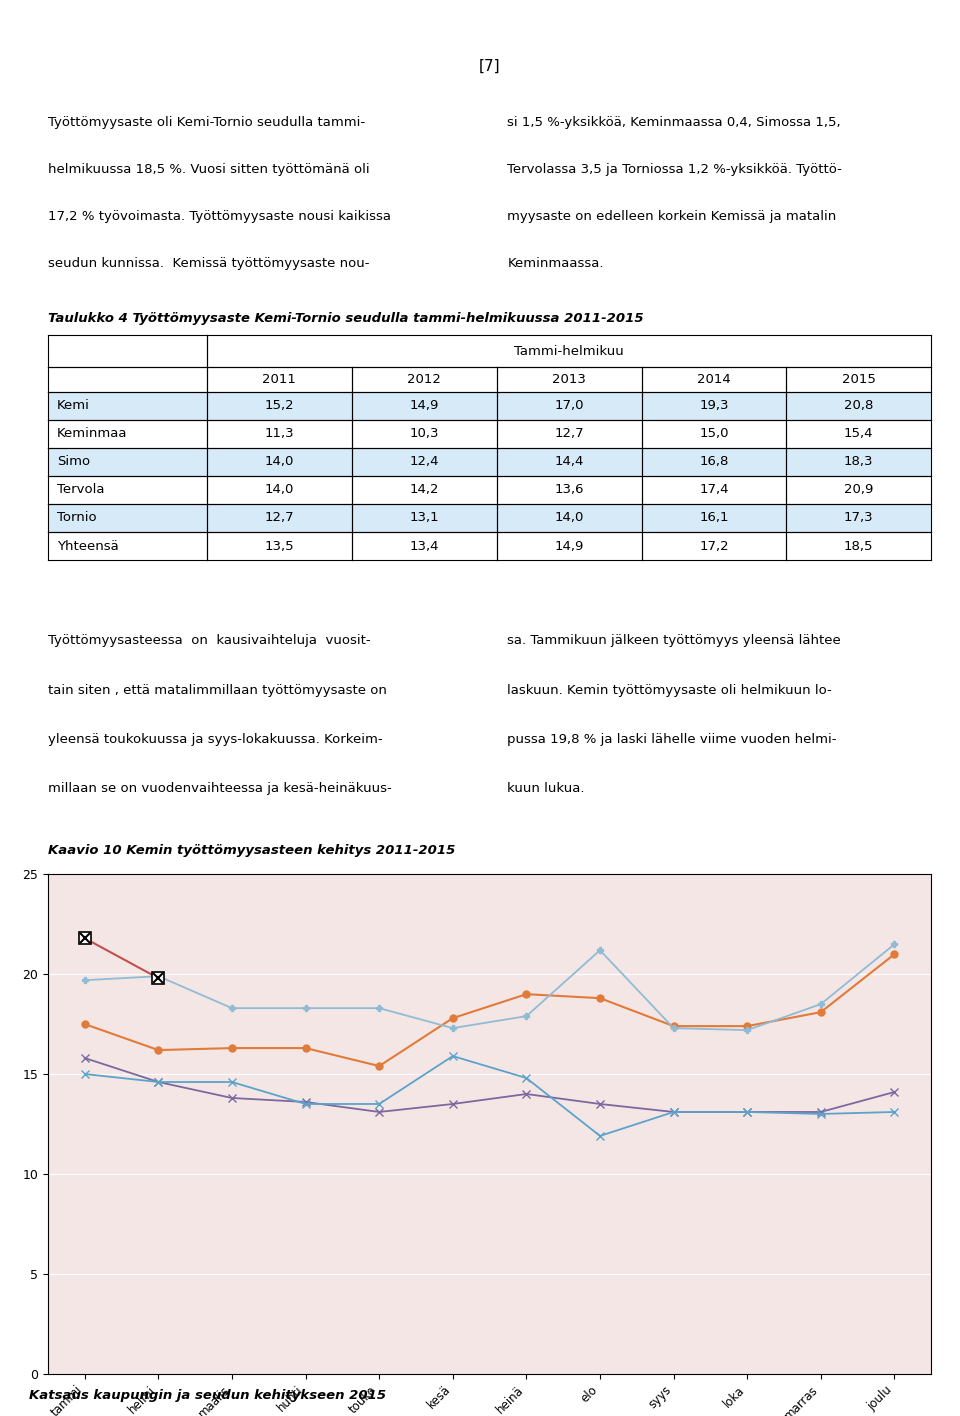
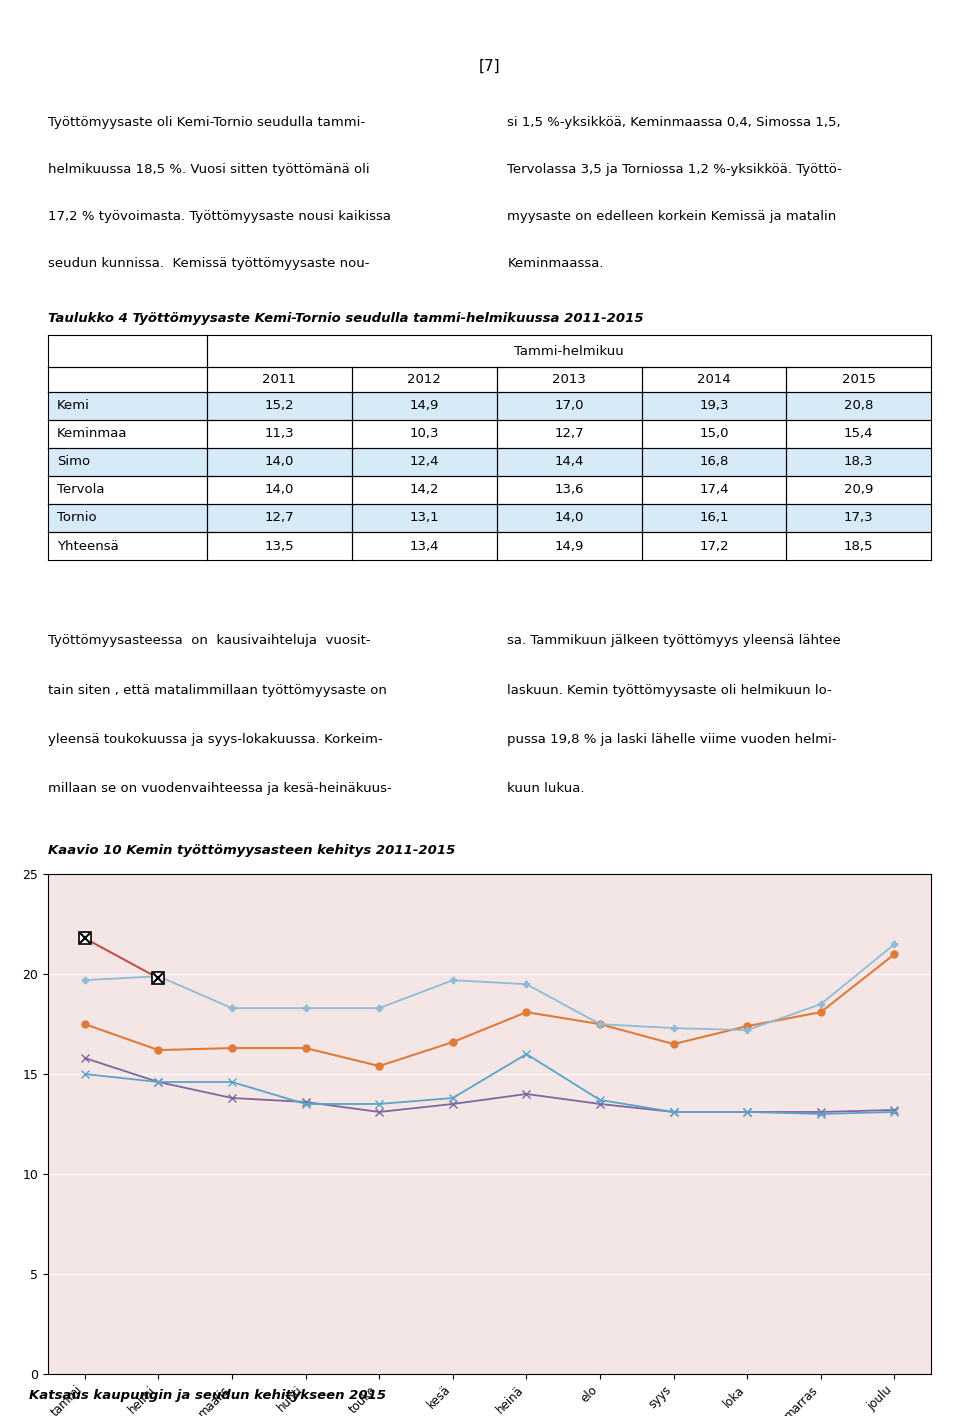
2012/kesä: 15.9 -> 13.8
2013/kesä: 17.8 -> 16.6
2014/kesä: 17.3 -> 19.7
2012/heinä: 14.8 -> 16.0
2013/heinä: 19.0 -> 18.1
2014/heinä: 17.9 -> 19.5
2012/elo: 11.9 -> 13.7
2013/elo: 18.8 -> 17.5
2014/elo: 21.2 -> 17.5
2013/syys: 17.4 -> 16.5
2011/joulu: 14.1 -> 13.2
